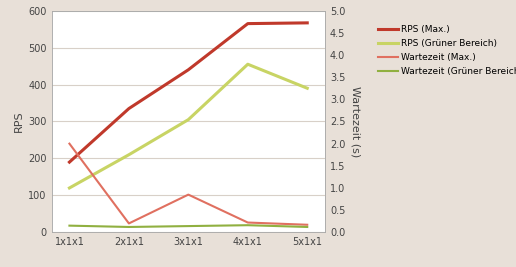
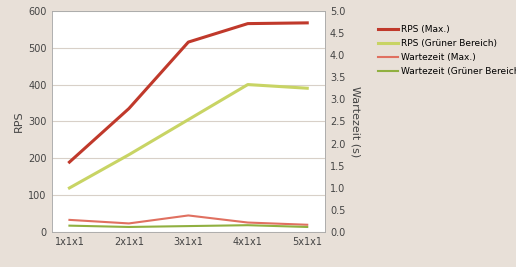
Wartezeit (Max.)/1x1x1: 2.00 -> 0.28
RPS (Max.)/3x1x1: 440 -> 515
Wartezeit (Max.)/3x1x1: 0.85 -> 0.38
RPS (Grüner Bereich)/4x1x1: 455 -> 400
